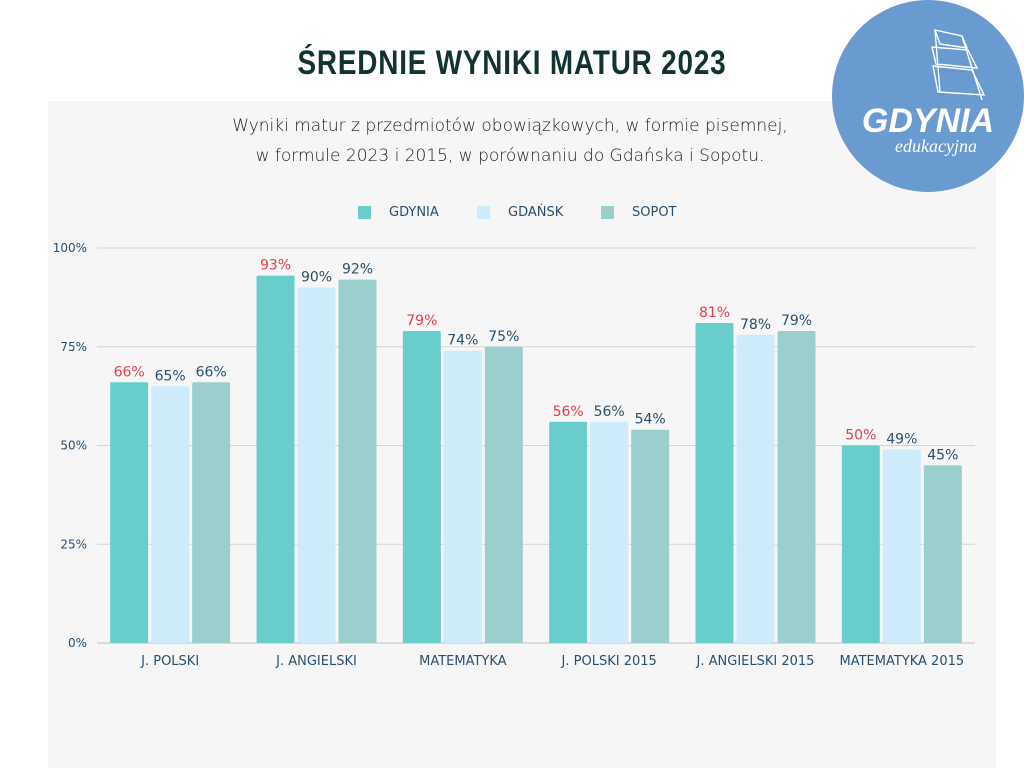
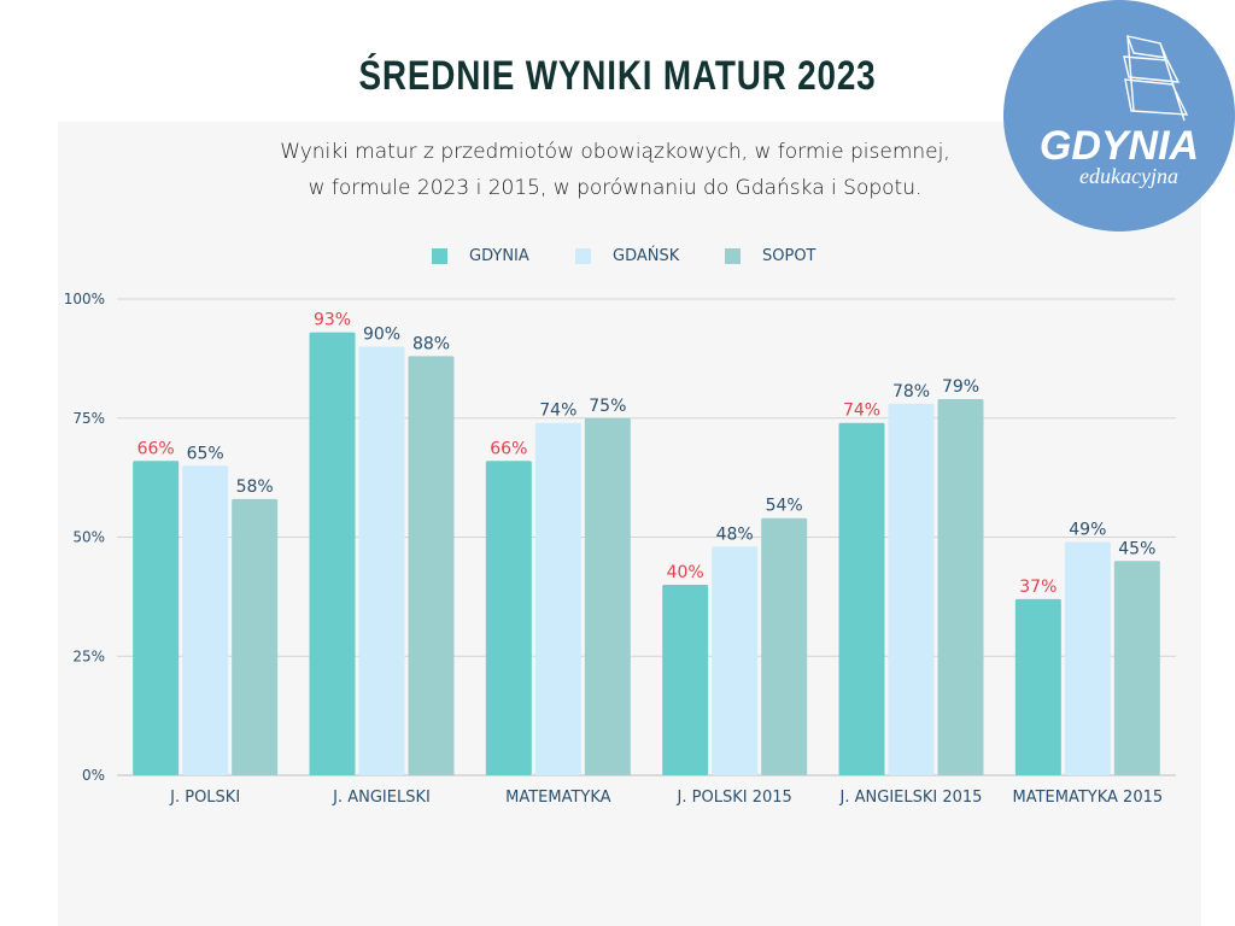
SOPOT/J. POLSKI: 66% -> 58%
SOPOT/J. ANGIELSKI: 92% -> 88%
GDYNIA/MATEMATYKA: 79% -> 66%
GDYNIA/J. POLSKI 2015: 56% -> 40%
GDAŃSK/J. POLSKI 2015: 56% -> 48%
GDYNIA/J. ANGIELSKI 2015: 81% -> 74%
GDYNIA/MATEMATYKA 2015: 50% -> 37%
